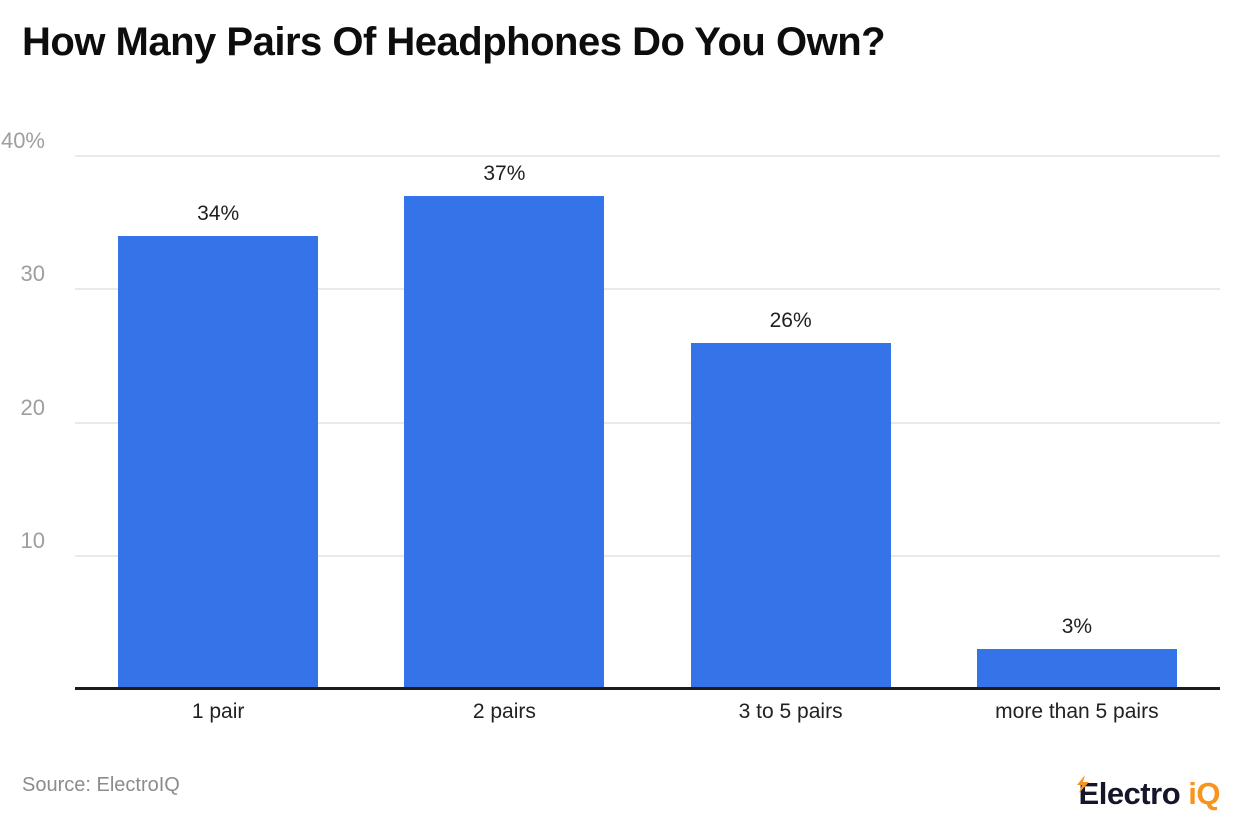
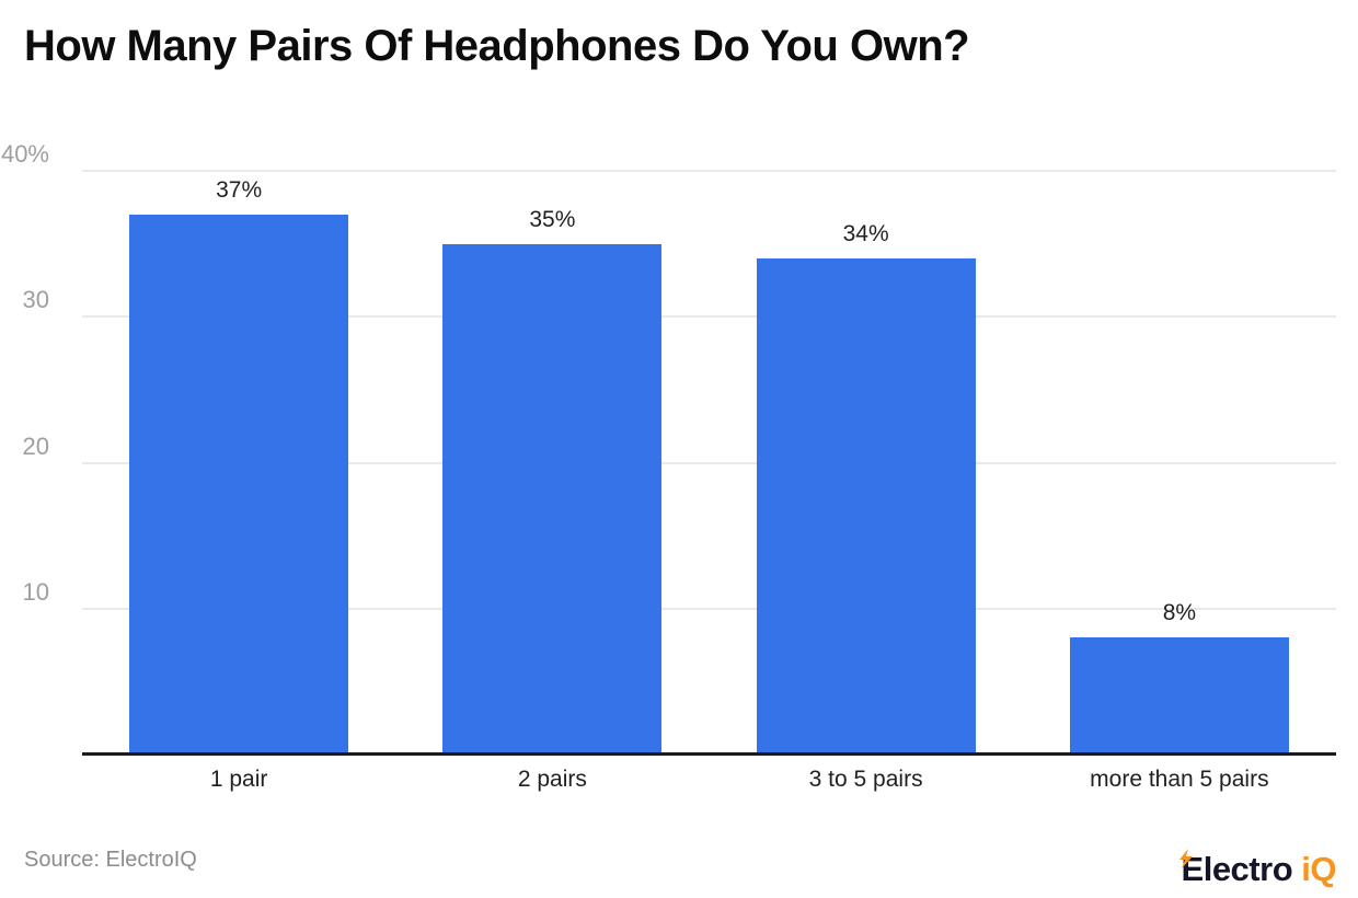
1 pair: 34% -> 37%
2 pairs: 37% -> 35%
3 to 5 pairs: 26% -> 34%
more than 5 pairs: 3% -> 8%
